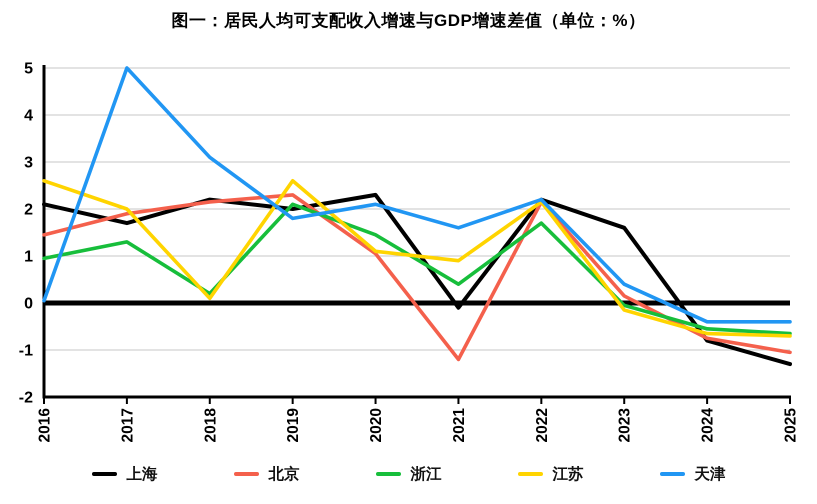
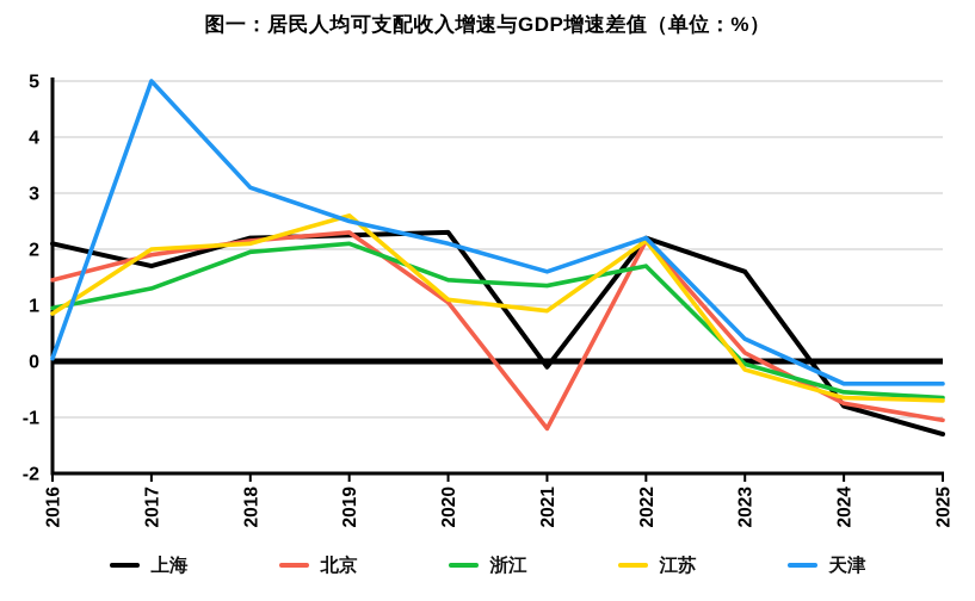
江苏/2016: 2.6 -> 0.8
浙江/2018: 0.2 -> 1.9
江苏/2018: 0.1 -> 2.1
上海/2019: 2.0 -> 2.2
天津/2019: 1.8 -> 2.5
浙江/2021: 0.4 -> 1.4
